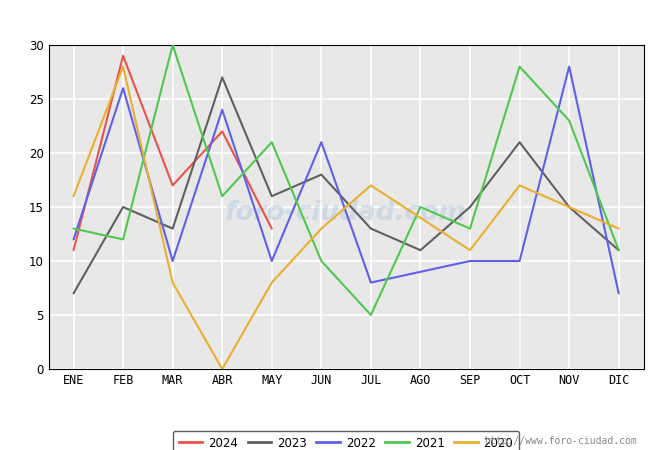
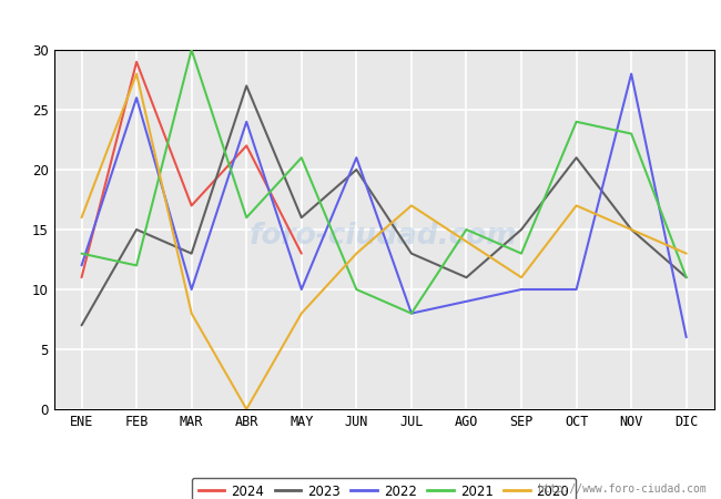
2023/JUN: 18 -> 20
2021/JUL: 5 -> 8
2021/OCT: 28 -> 24
2022/DIC: 7 -> 6
